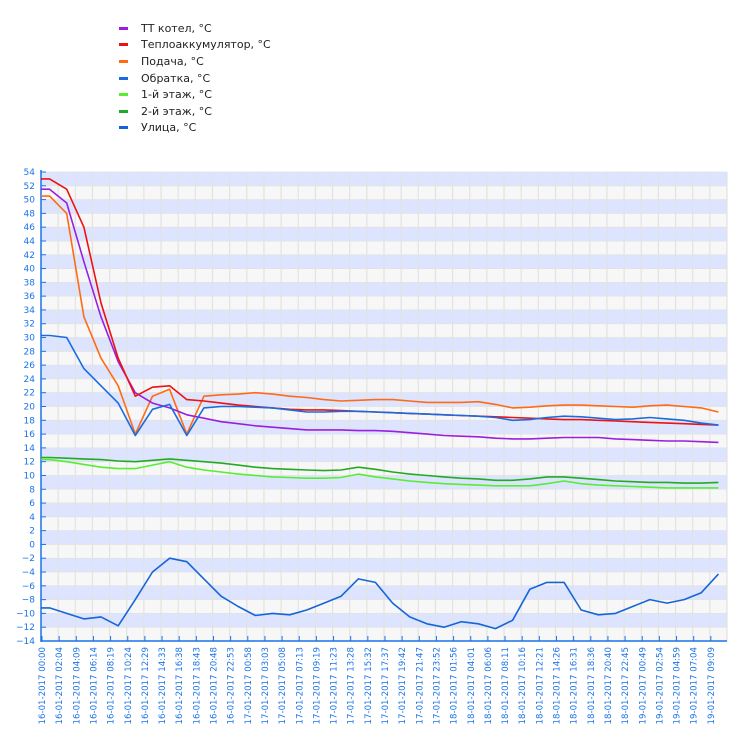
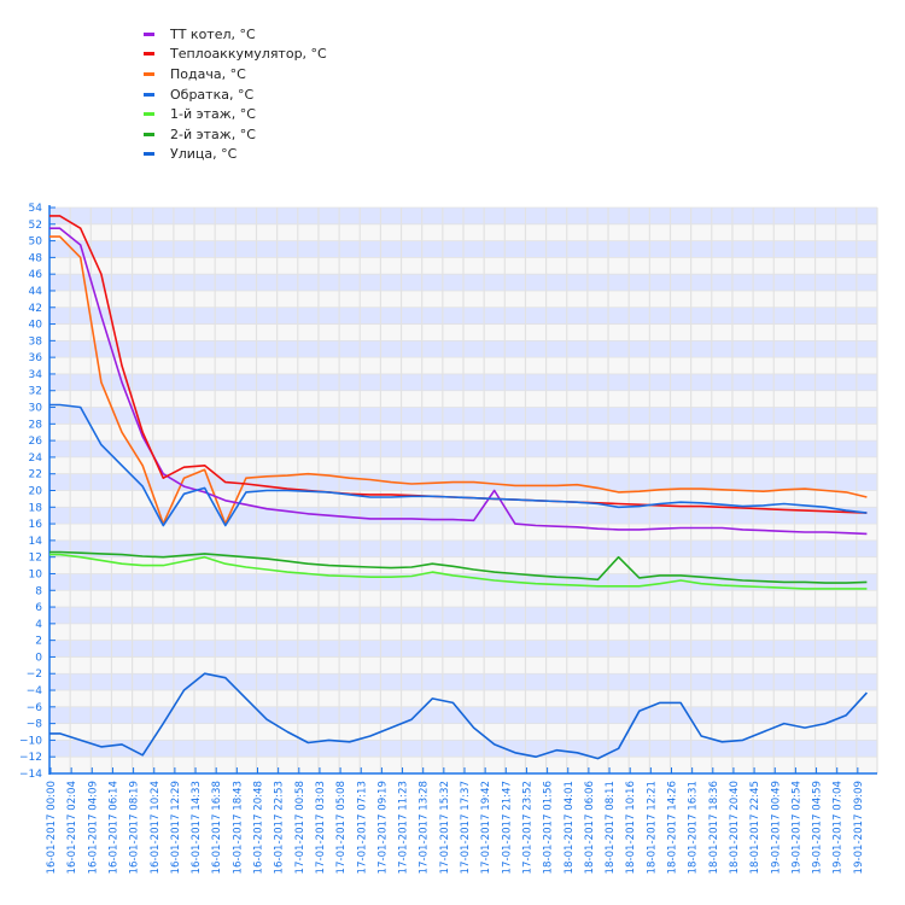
ТТ котел, °C/17-01-2017 19:42: 16 -> 20
2-й этаж, °C/18-01-2017 08:11: 9 -> 12
